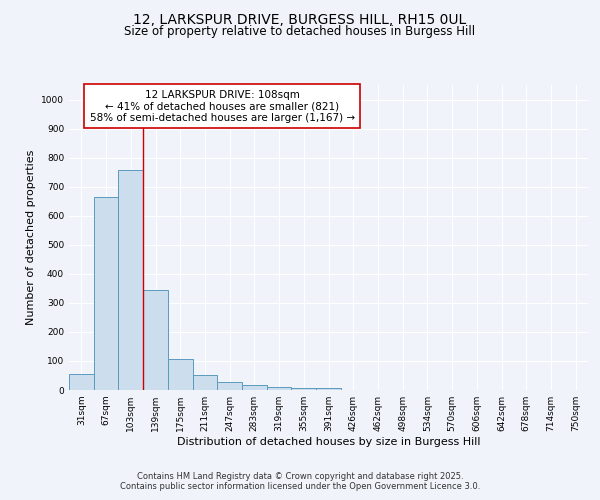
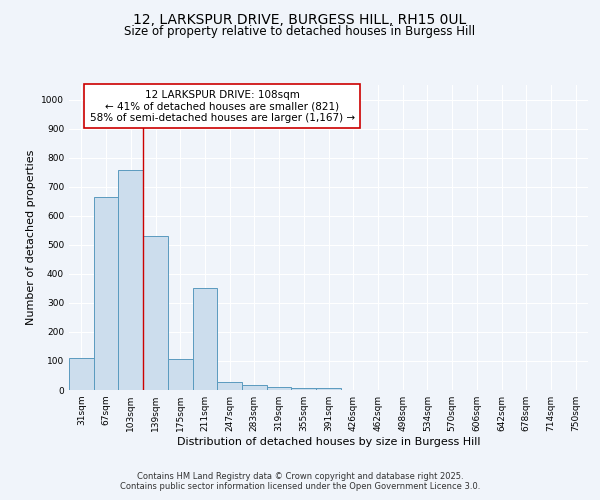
31sqm: 55 -> 110
139sqm: 345 -> 530
211sqm: 50 -> 350
